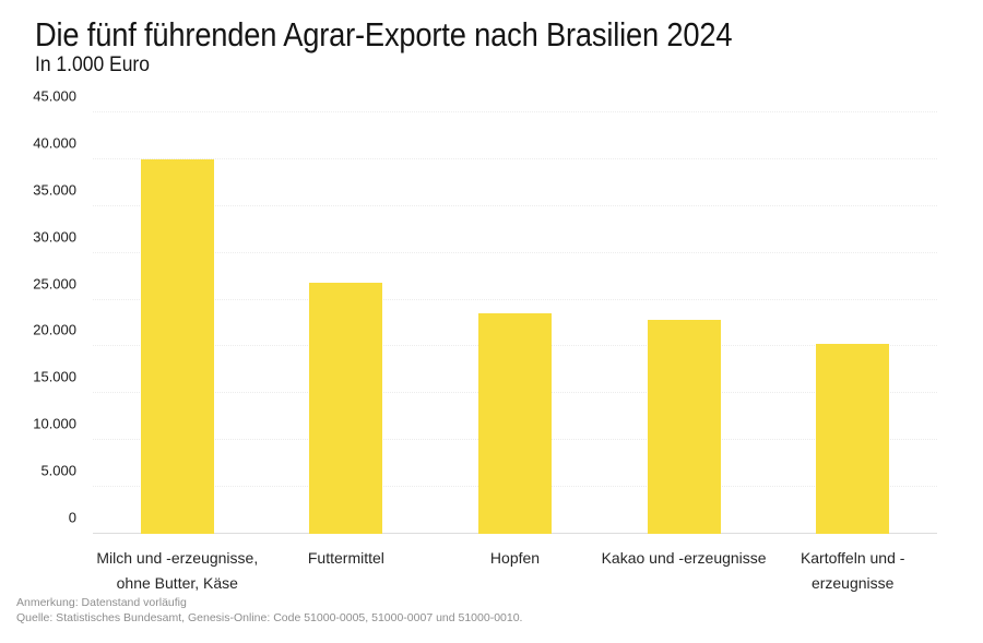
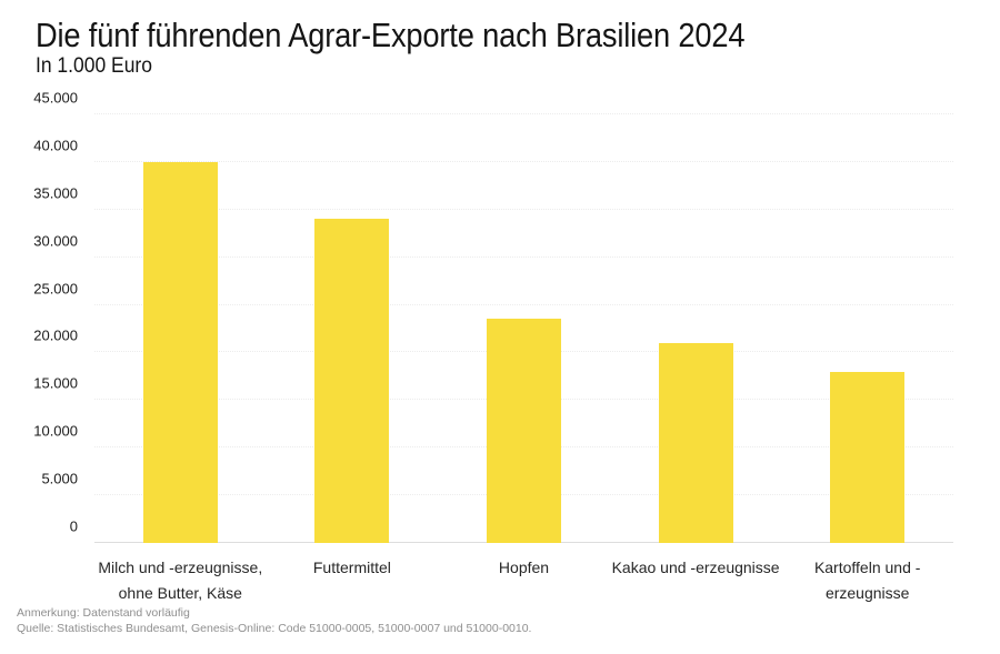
Futtermittel: 27000 -> 34000
Kakao und -erzeugnisse: 23000 -> 21000
Kartoffeln und -erzeugnisse: 20000 -> 18000
